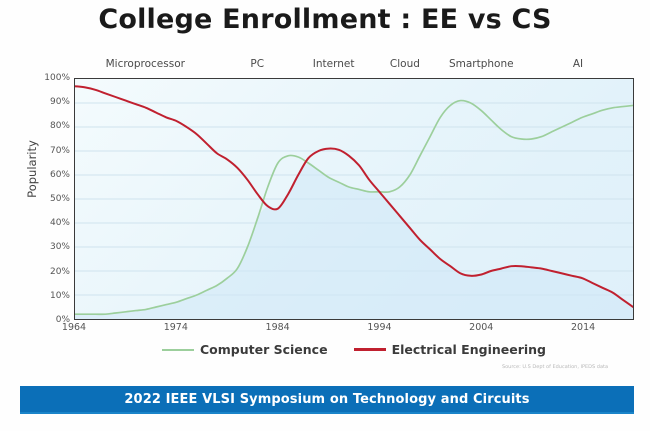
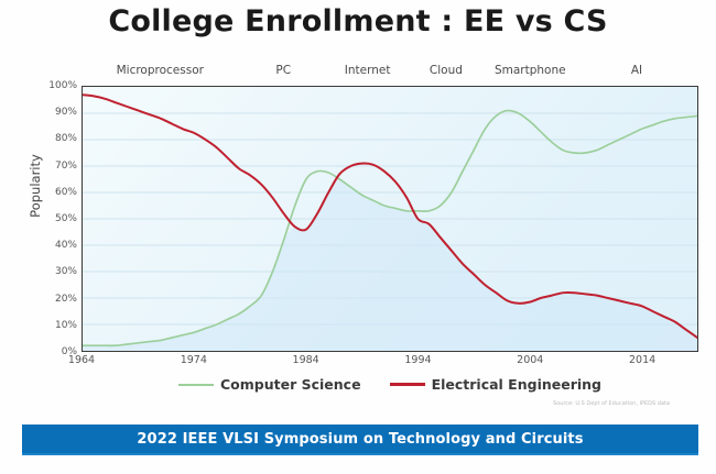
Electrical Engineering/1994: 53% -> 50%
